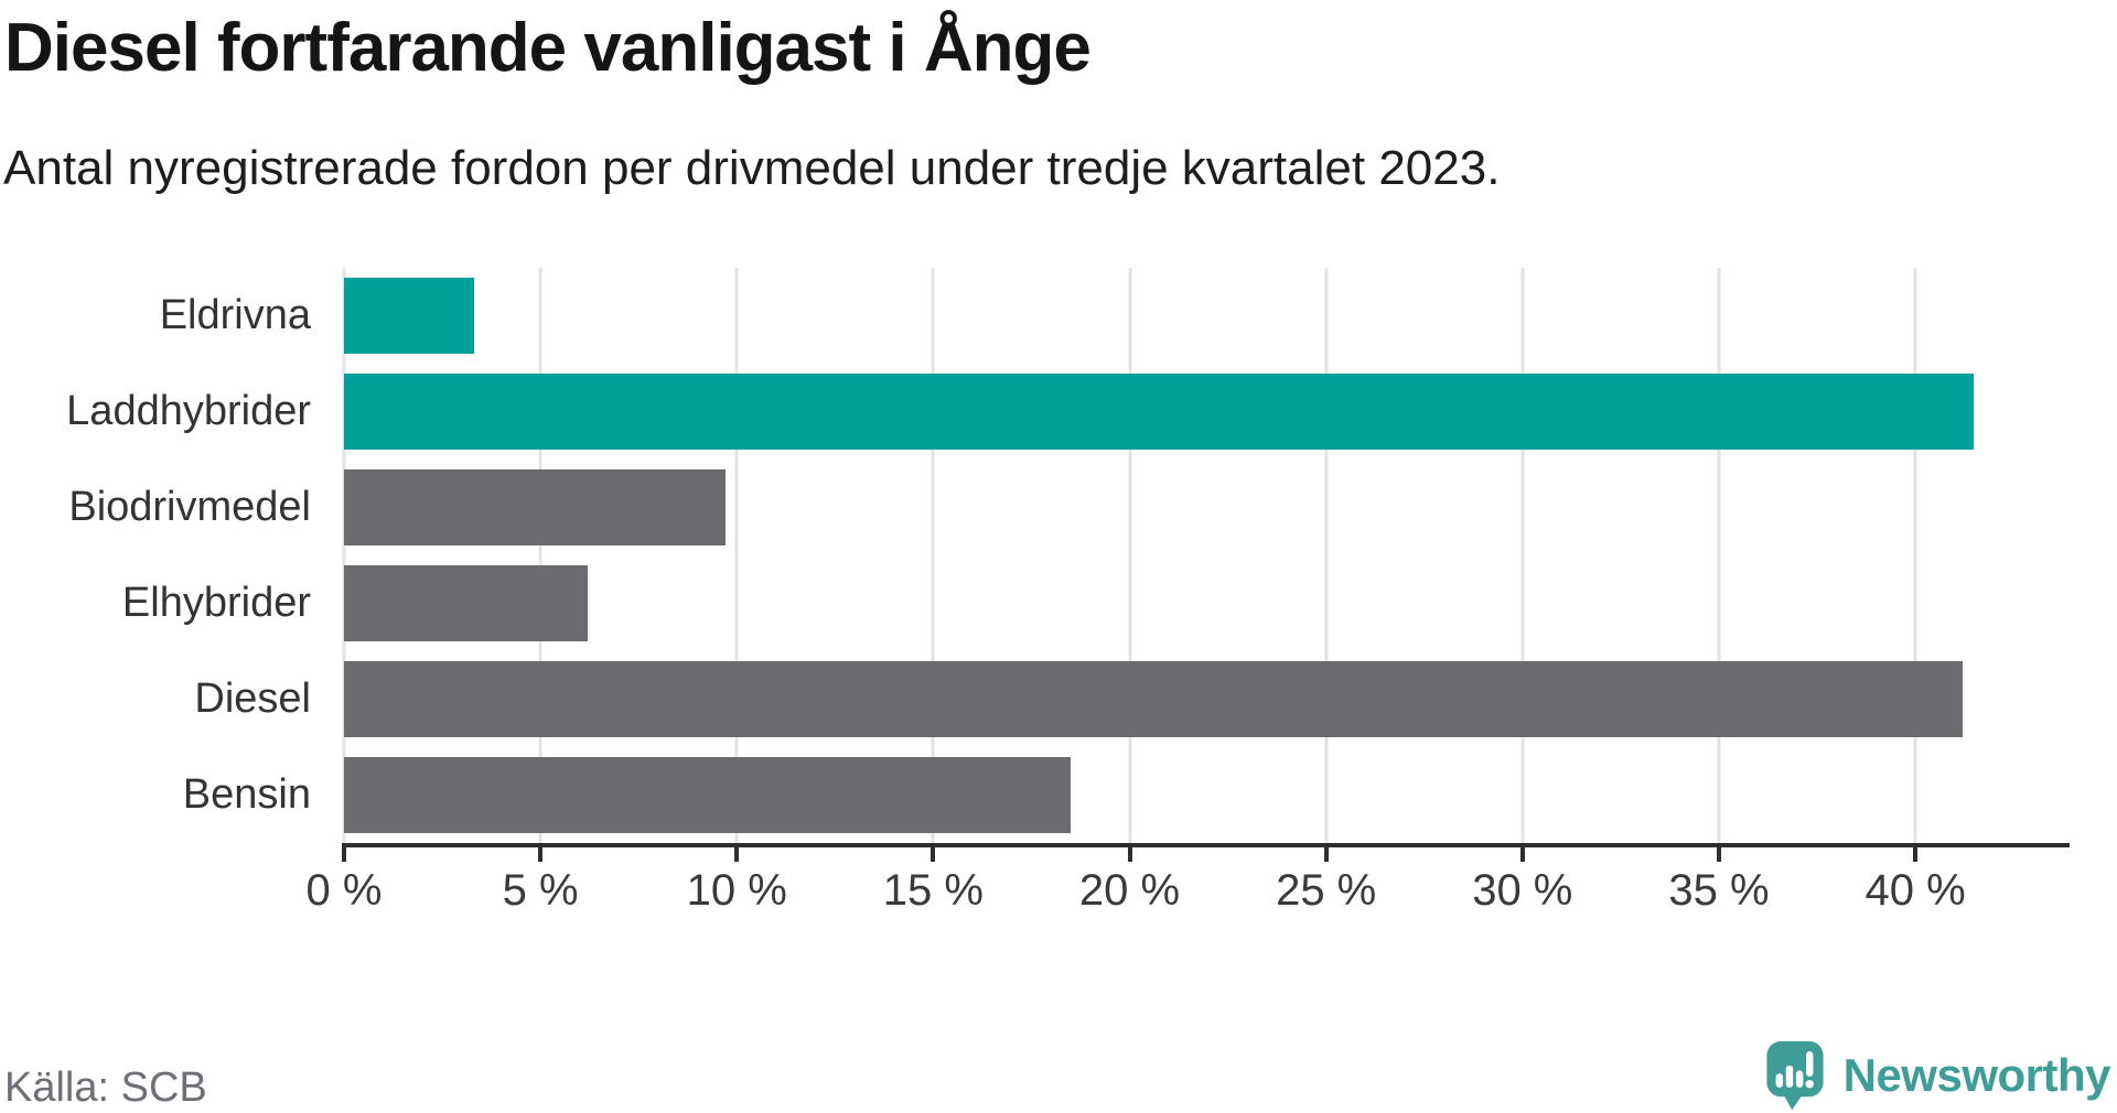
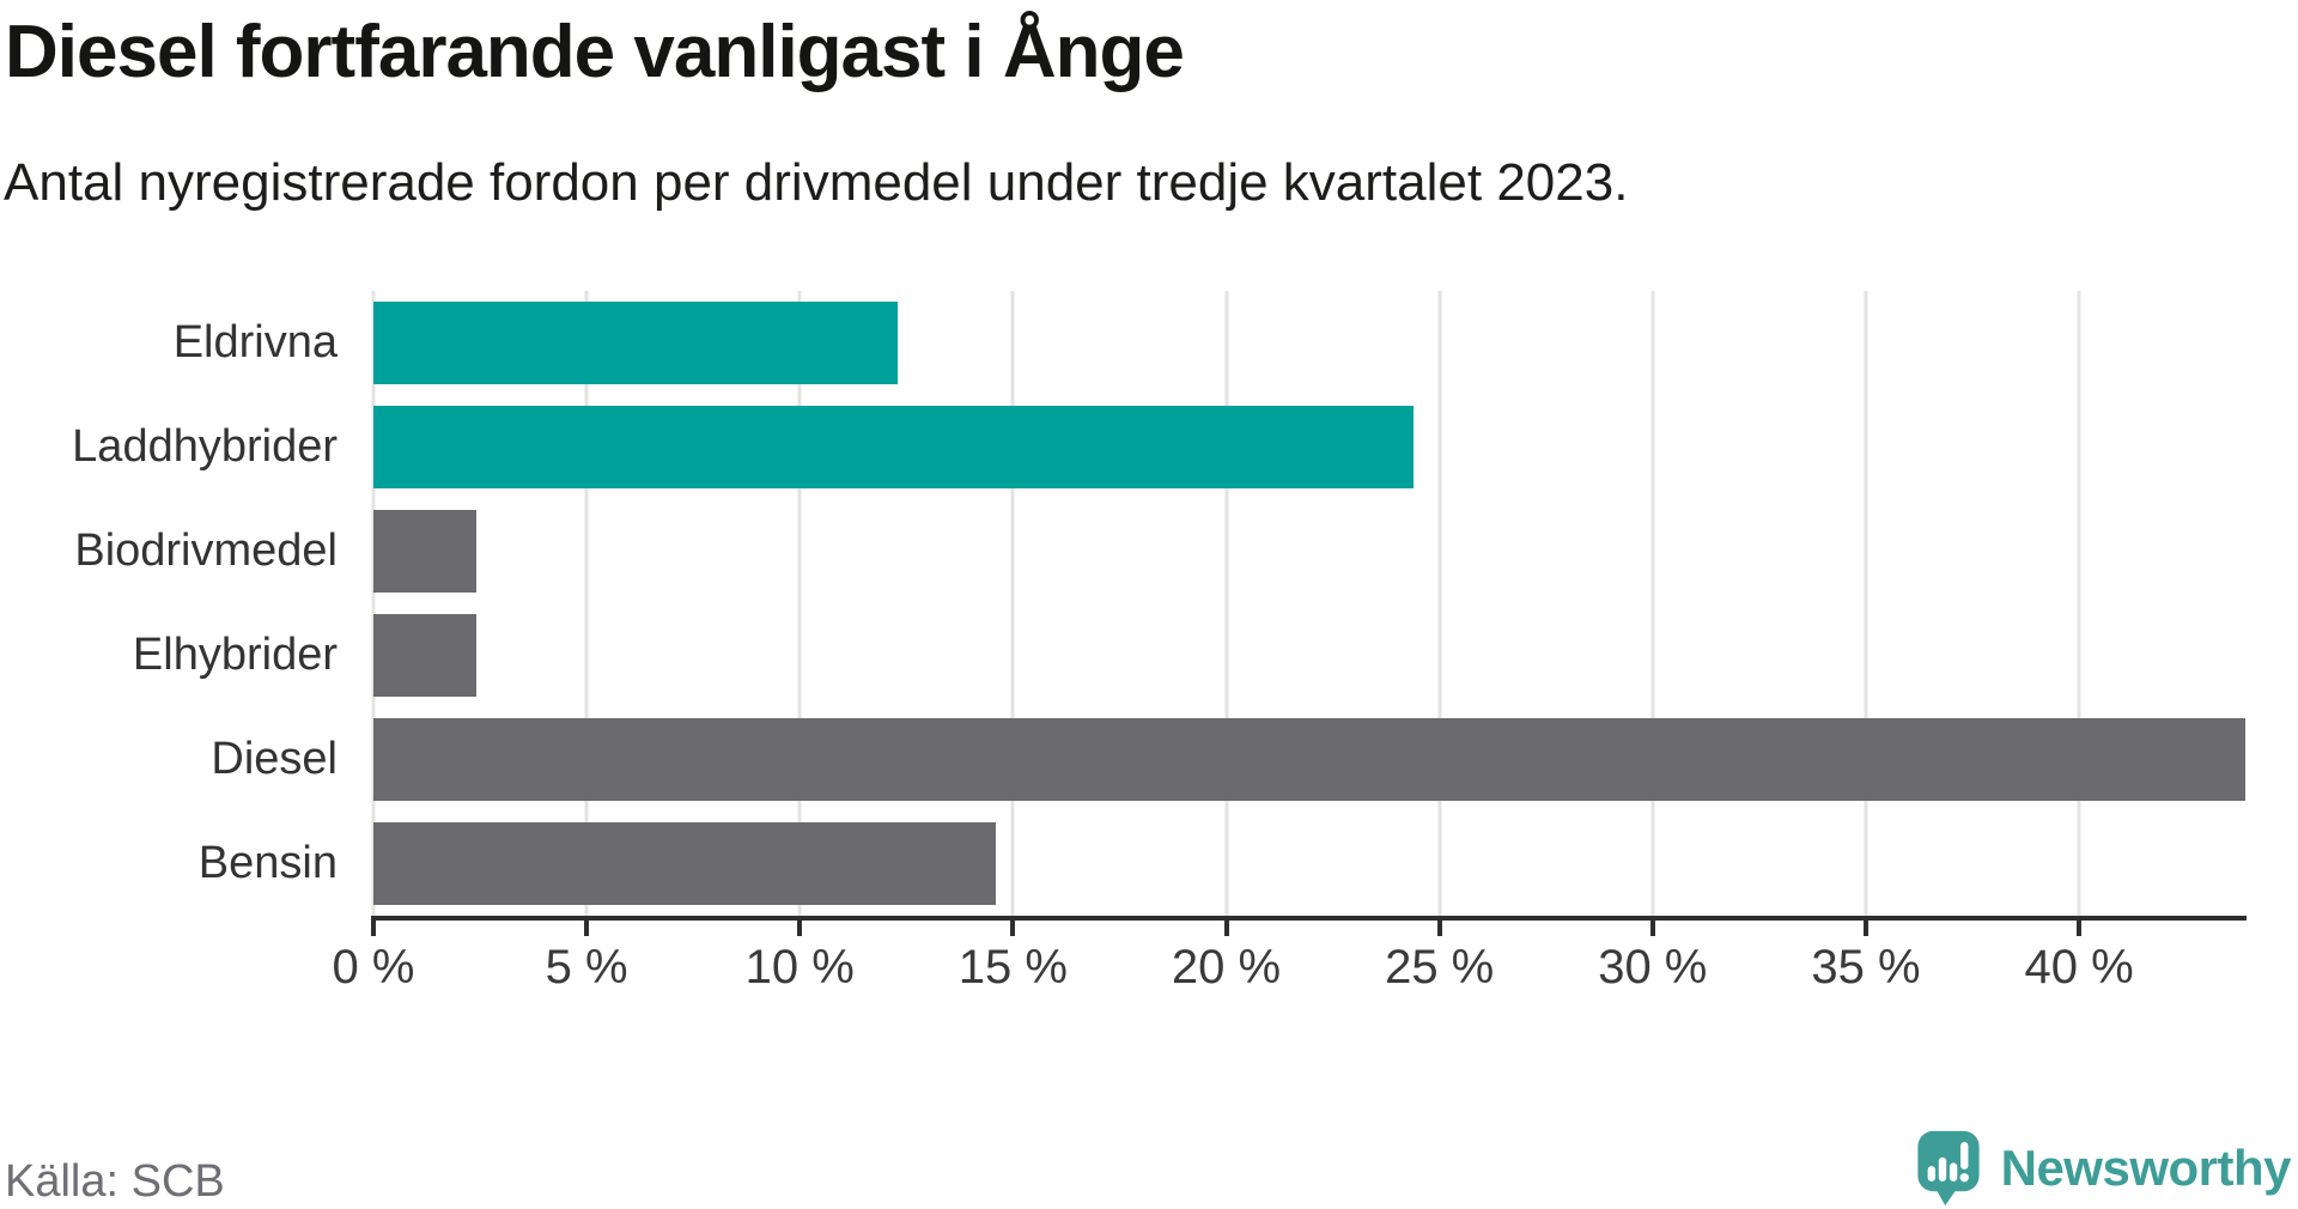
Eldrivna: 3.3% -> 12.3%
Laddhybrider: 41.5% -> 24.4%
Biodrivmedel: 9.7% -> 2.4%
Elhybrider: 6.2% -> 2.4%
Diesel: 41.2% -> 43.9%
Bensin: 18.5% -> 14.6%
